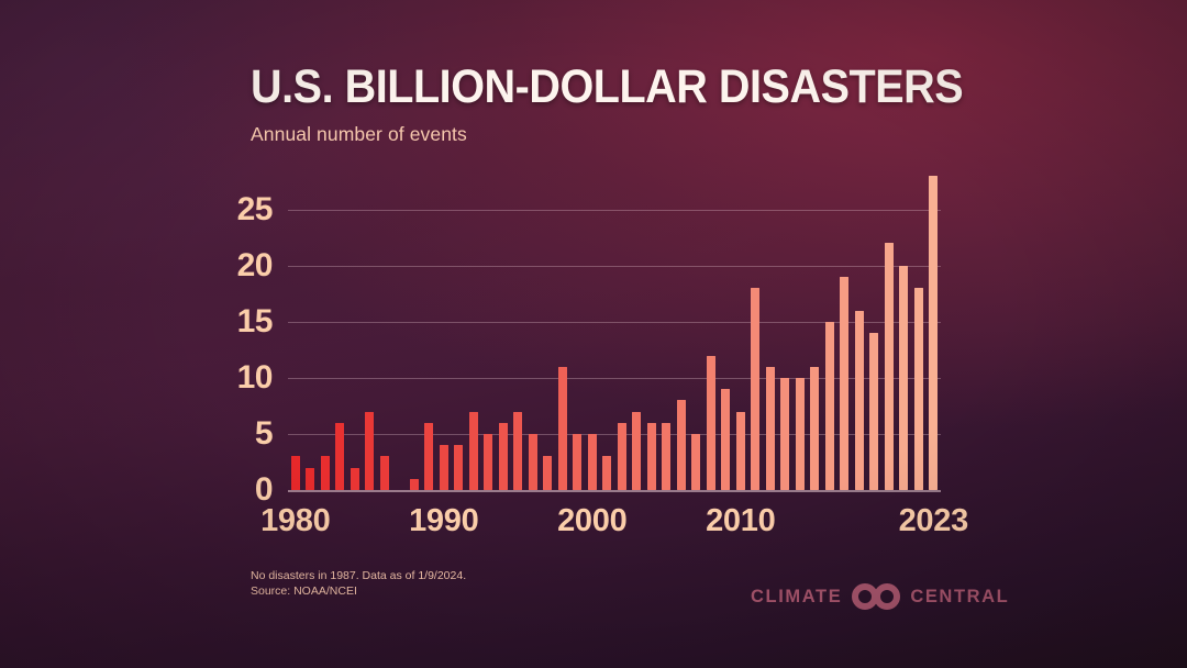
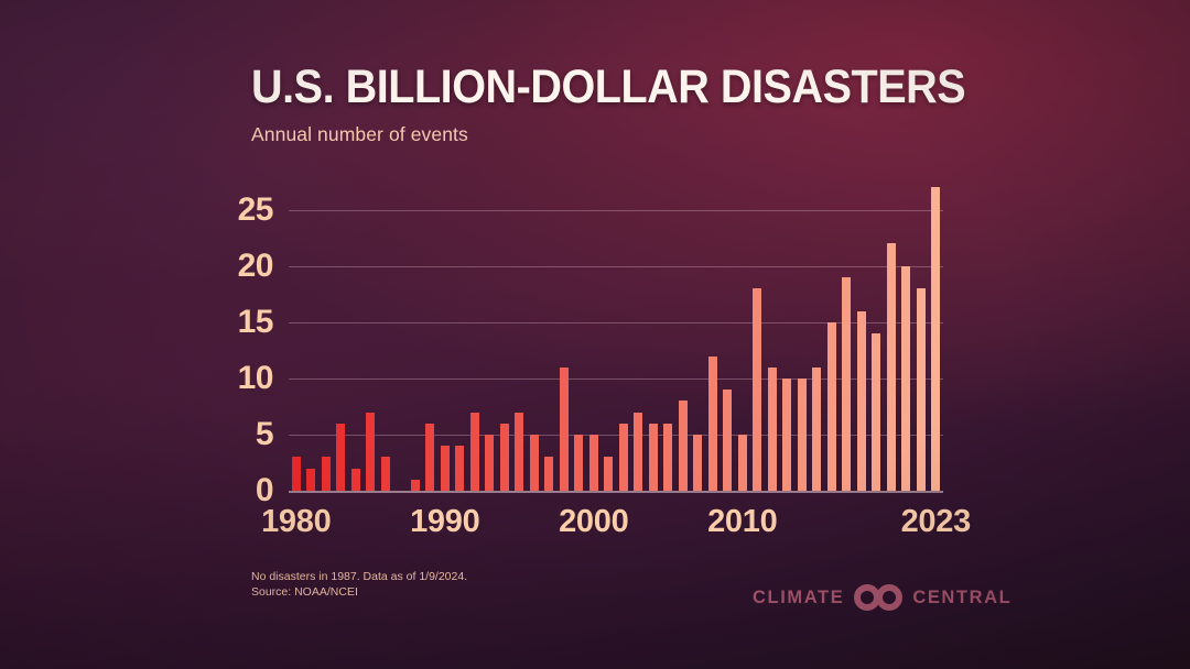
2010: 7 -> 5
2023: 28 -> 27
